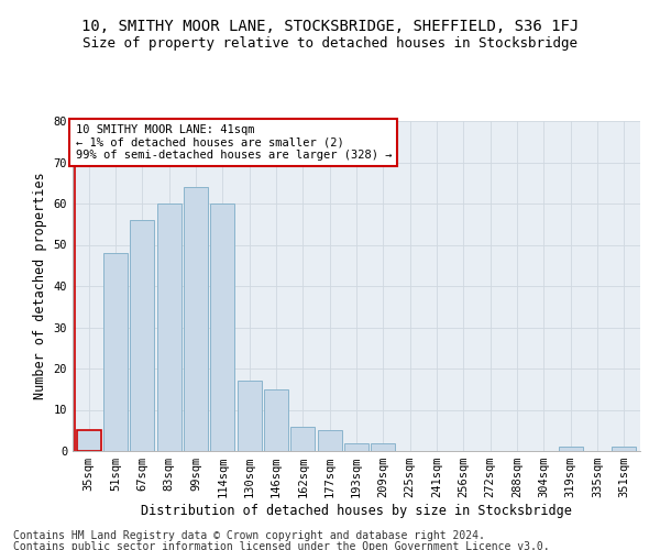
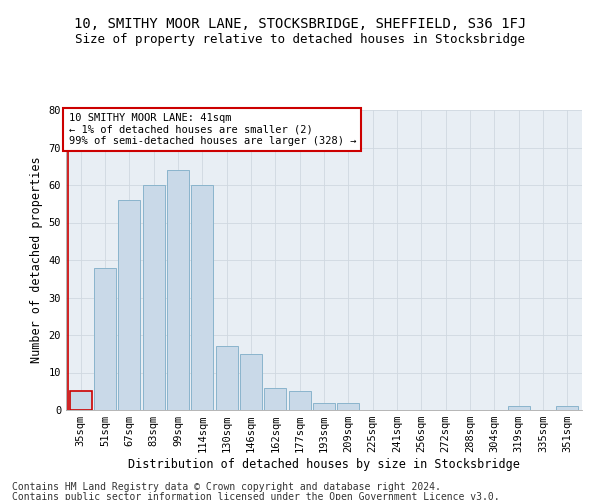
51sqm: 48 -> 38
